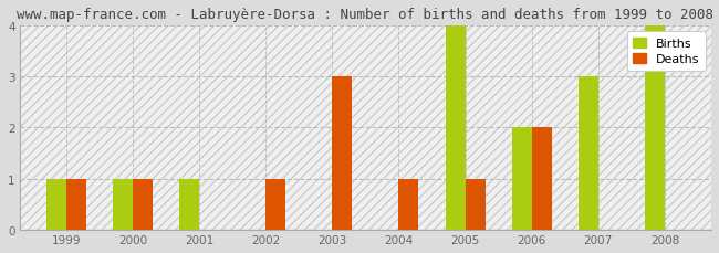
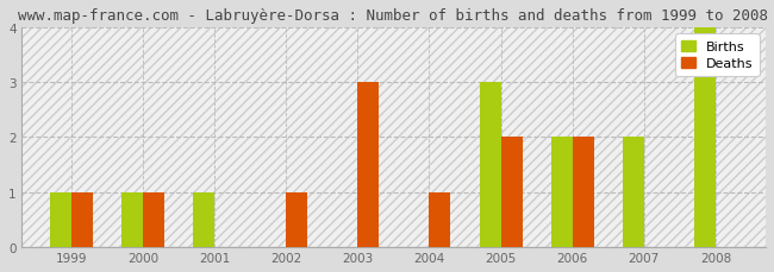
Births/2005: 4 -> 3
Deaths/2005: 1 -> 2
Births/2007: 3 -> 2
